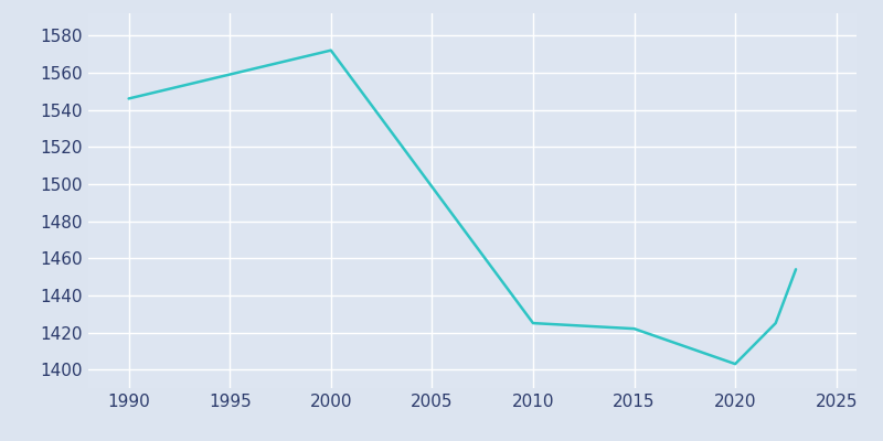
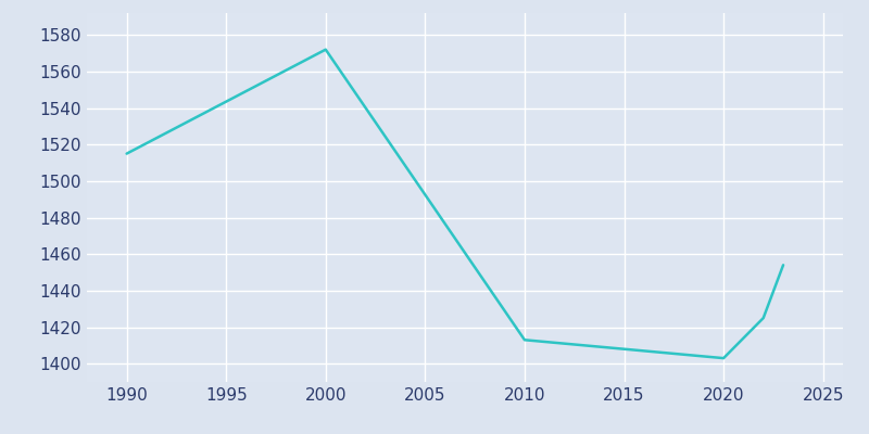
1990: 1546 -> 1515
2010: 1425 -> 1413
2015: 1422 -> 1408
